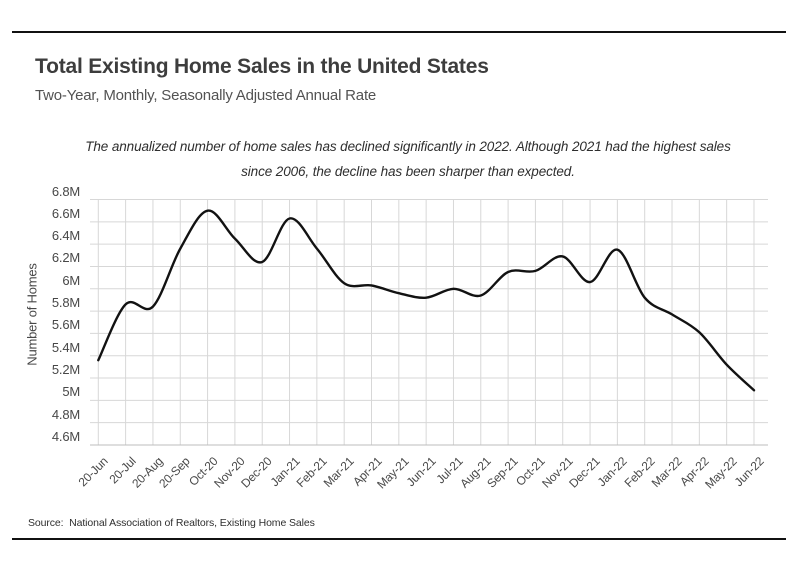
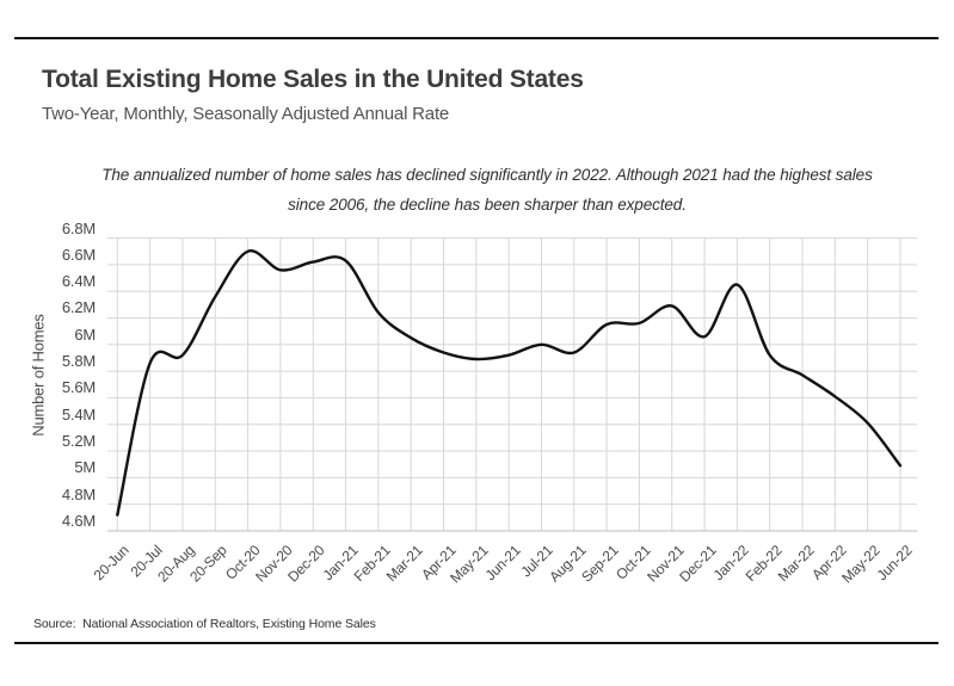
20-Jun: 5.36M -> 4.72M
20-Aug: 5.84M -> 5.92M
Nov-20: 6.45M -> 6.56M
Dec-20: 6.24M -> 6.62M
Feb-21: 6.36M -> 6.24M
Apr-21: 6.03M -> 5.94M
May-21: 5.96M -> 5.89M
Jan-22: 6.35M -> 6.45M
May-22: 5.32M -> 5.41M
